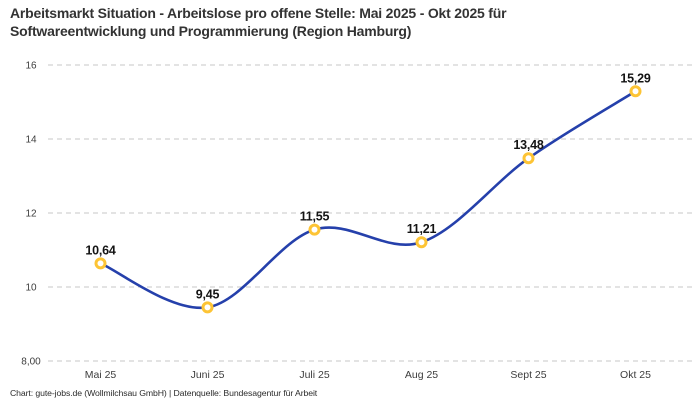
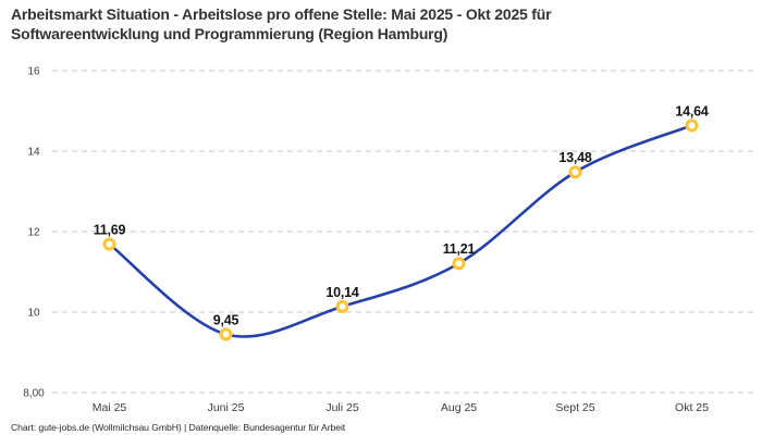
Mai 25: 10,64 -> 11,69
Juli 25: 11,55 -> 10,14
Okt 25: 15,29 -> 14,64
